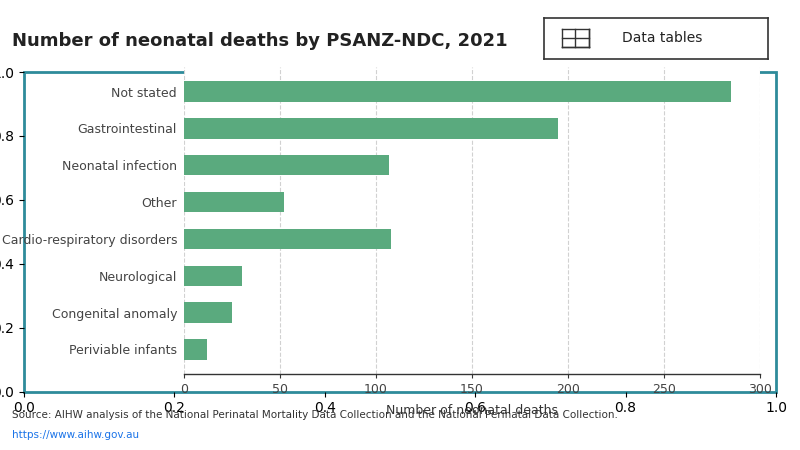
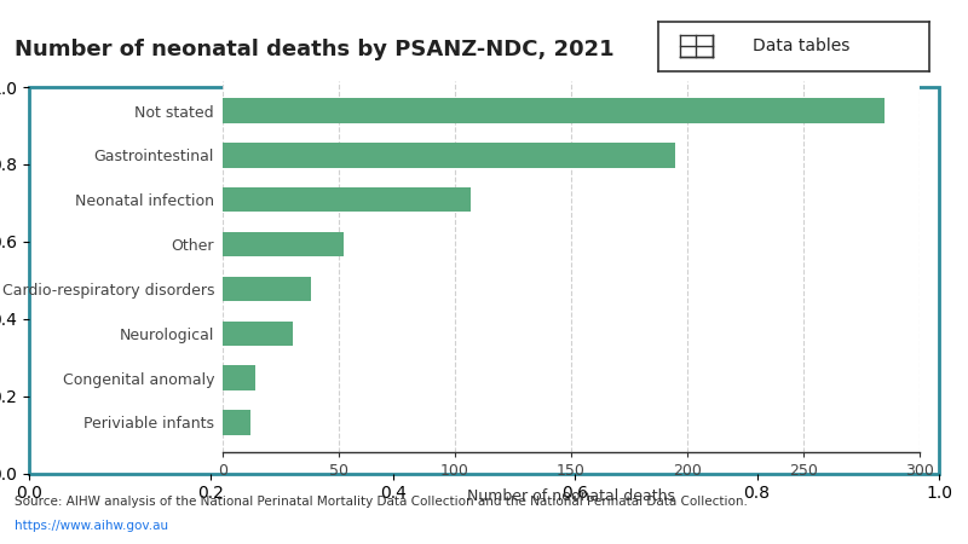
Cardio-respiratory disorders: 108 -> 38
Congenital anomaly: 25 -> 14
